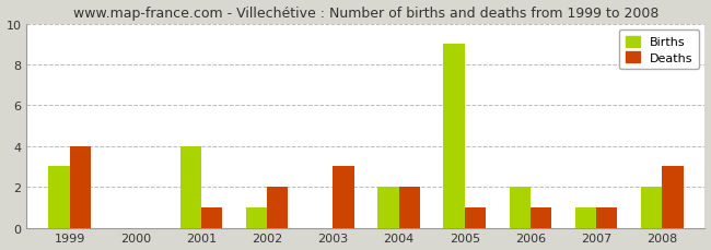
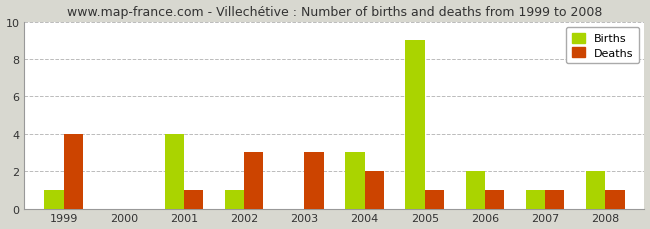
Births/1999: 3 -> 1
Deaths/2002: 2 -> 3
Births/2004: 2 -> 3
Deaths/2008: 3 -> 1
